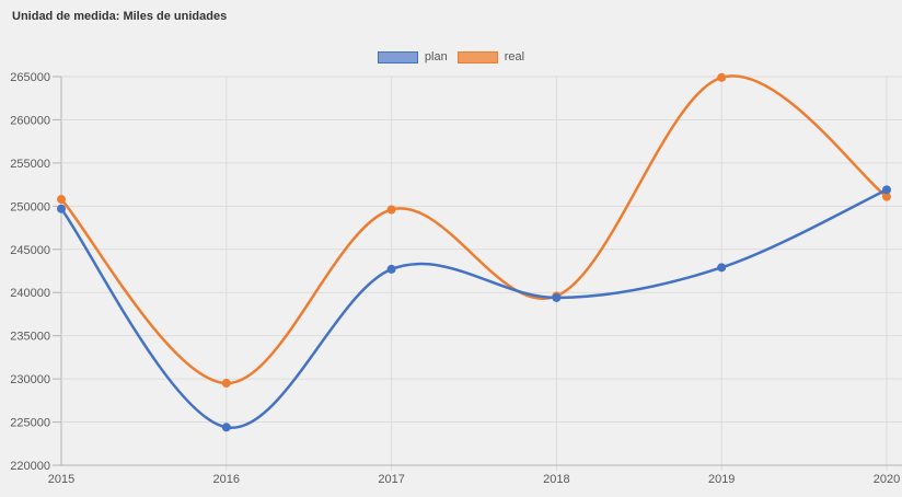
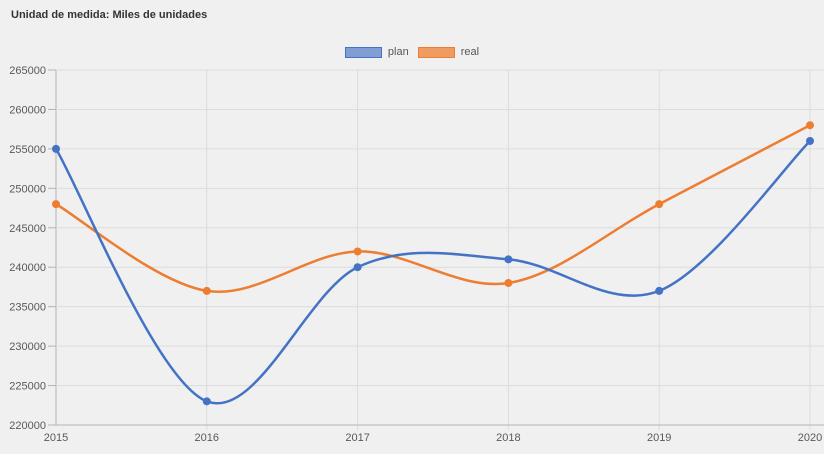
plan/2015: 250000 -> 255000
real/2015: 251000 -> 248000
plan/2016: 224000 -> 223000
real/2016: 230000 -> 237000
plan/2017: 243000 -> 240000
real/2017: 250000 -> 242000
plan/2018: 239000 -> 241000
real/2018: 240000 -> 238000
plan/2019: 243000 -> 237000
real/2019: 265000 -> 248000
plan/2020: 252000 -> 256000
real/2020: 251000 -> 258000
